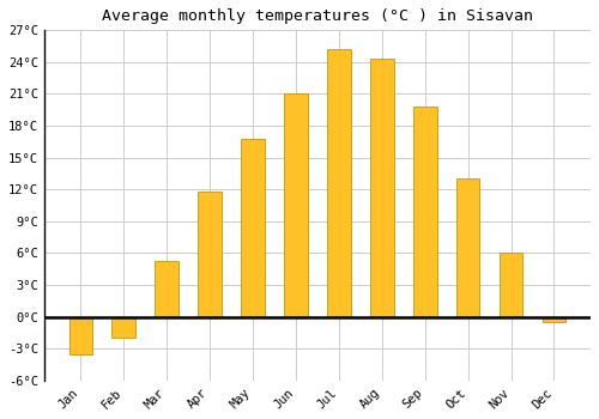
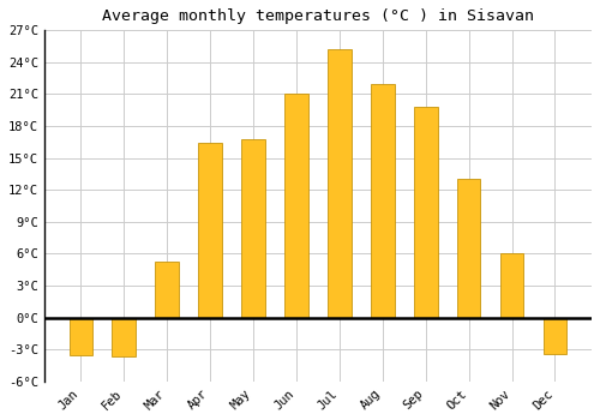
Feb: -2.0°C -> -3.6°C
Apr: 11.8°C -> 16.4°C
Aug: 24.3°C -> 22.0°C
Dec: -0.5°C -> -3.4°C
